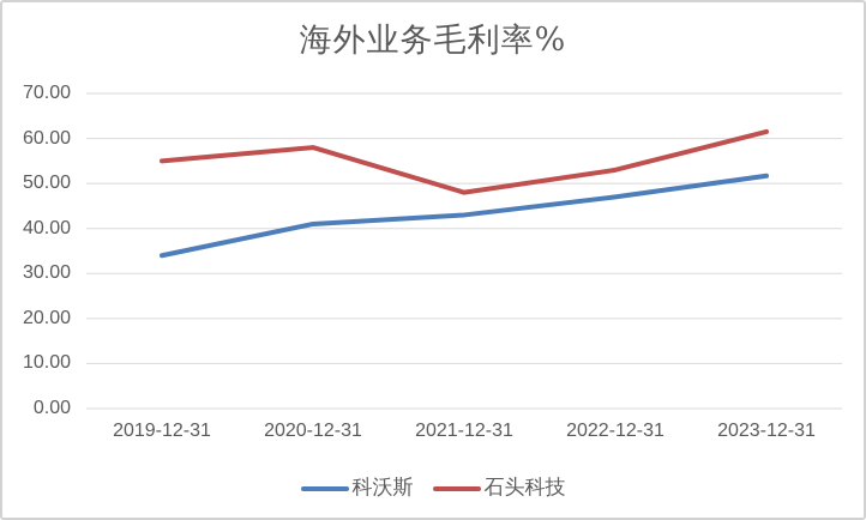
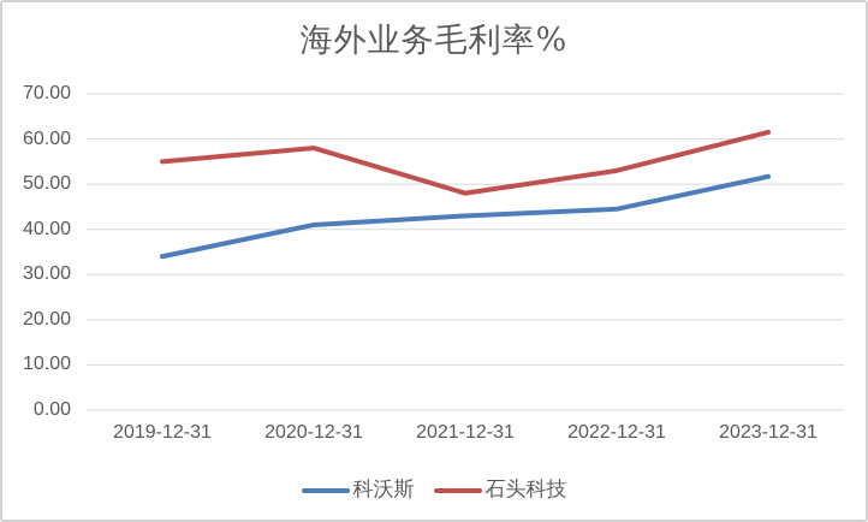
科沃斯/2022-12-31: 47 -> 44
